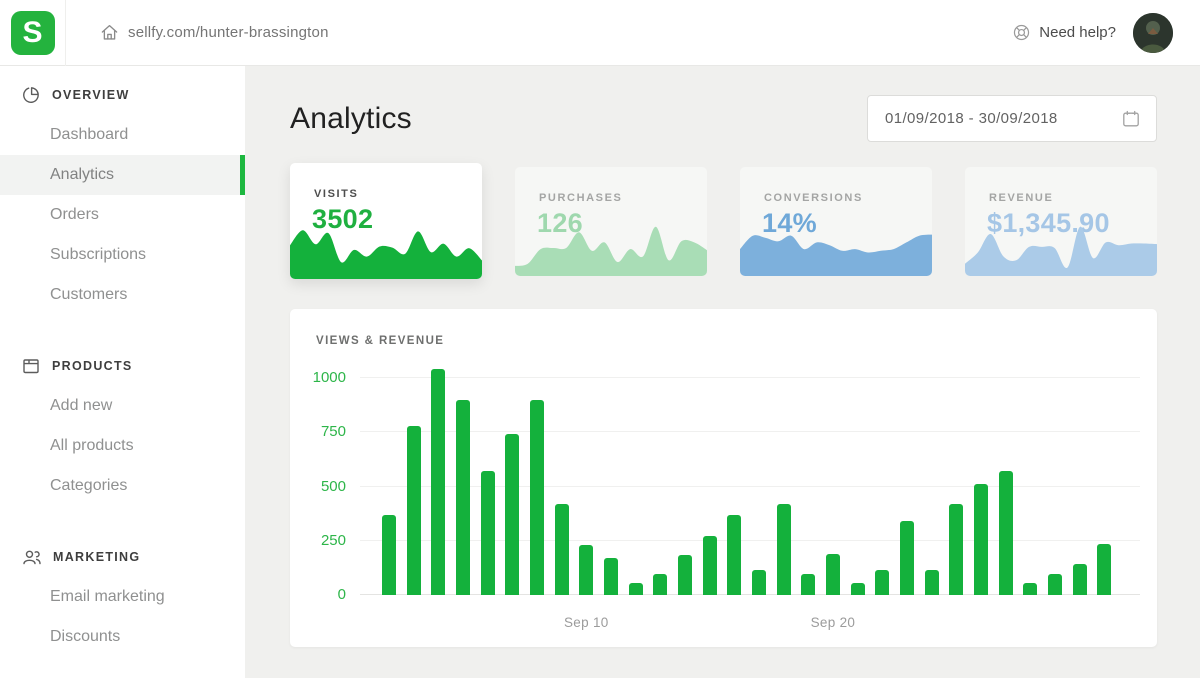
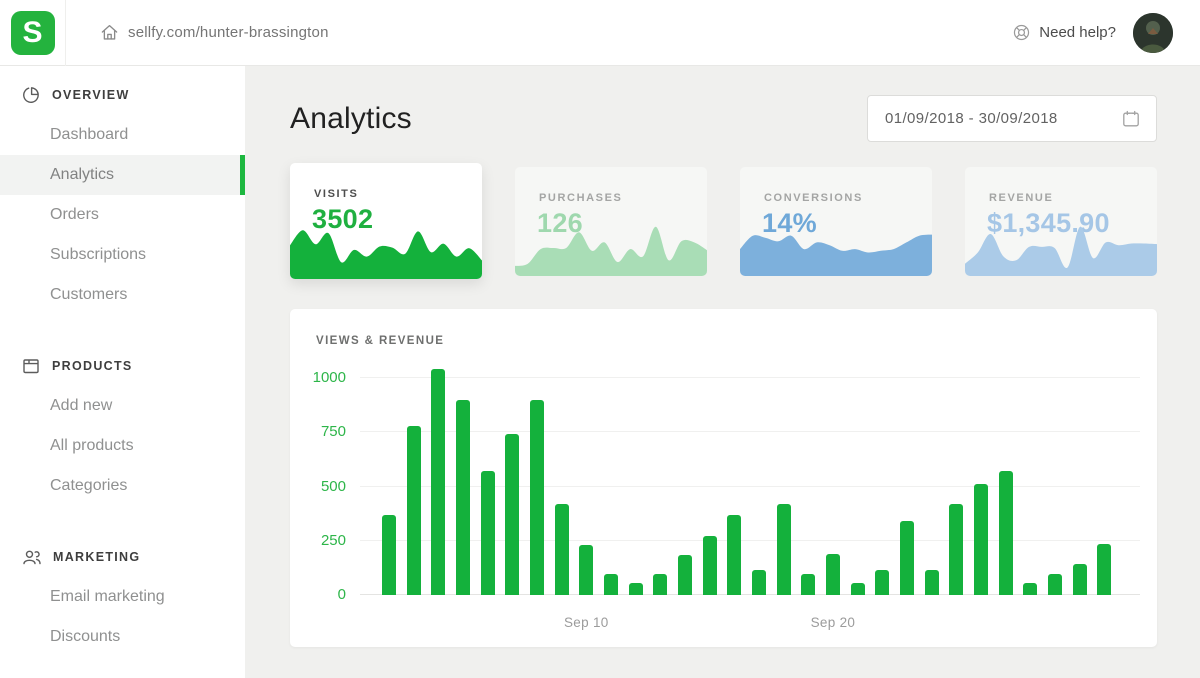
Sep 10: 170 -> 100
